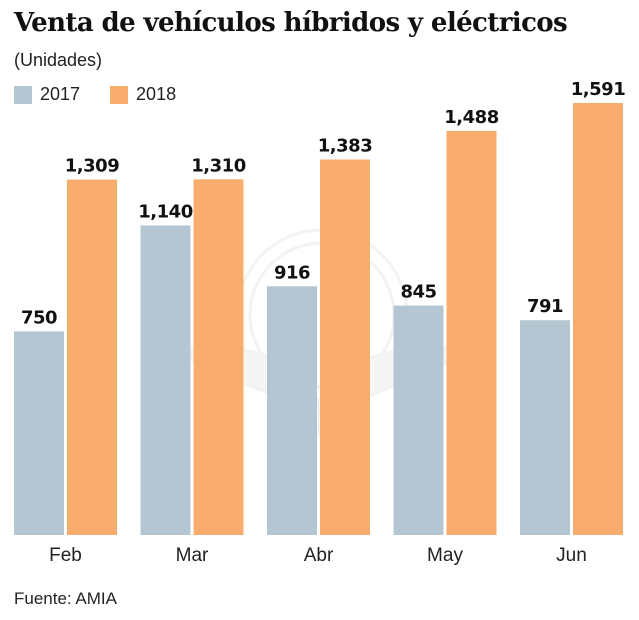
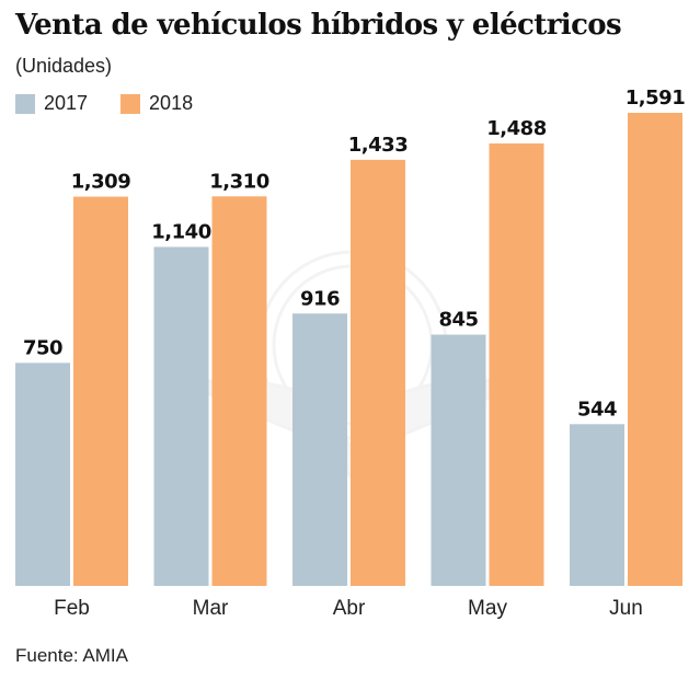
2018/Abr: 1,383 -> 1,433
2017/Jun: 791 -> 544
